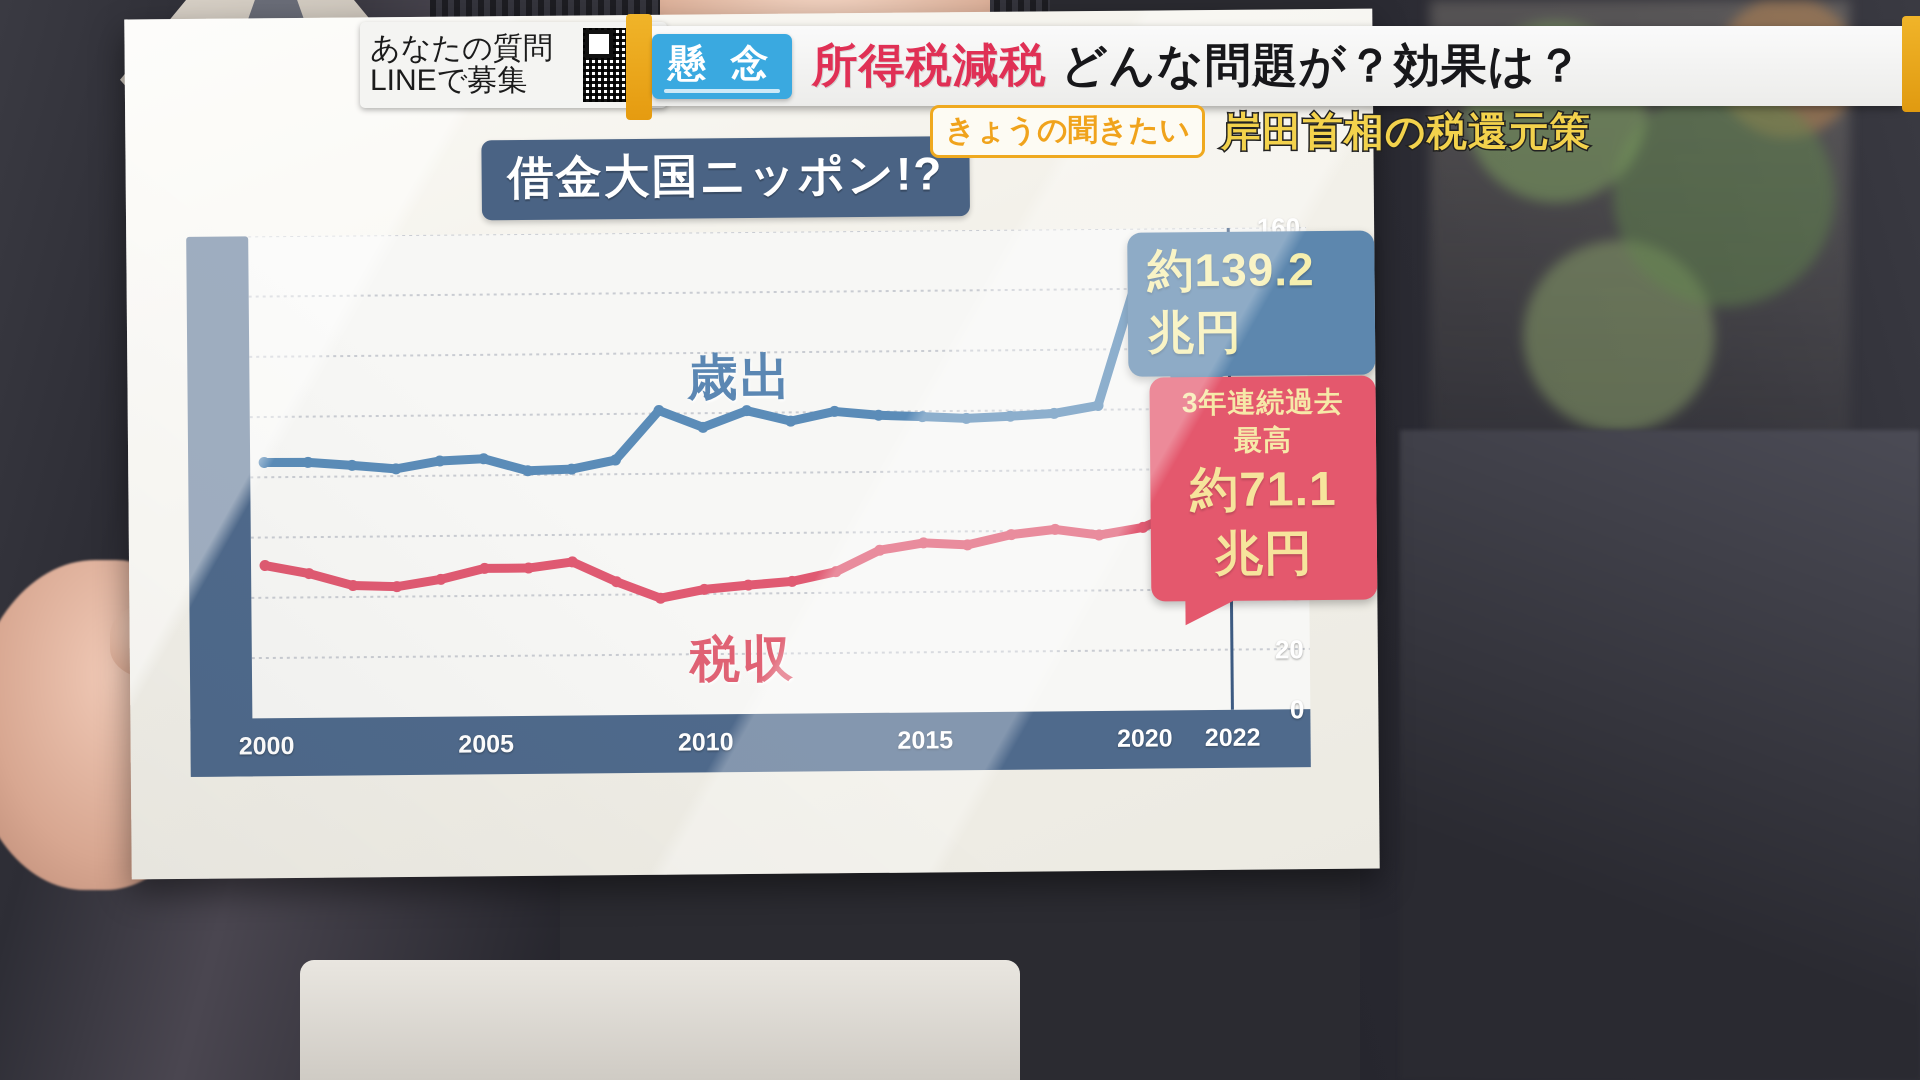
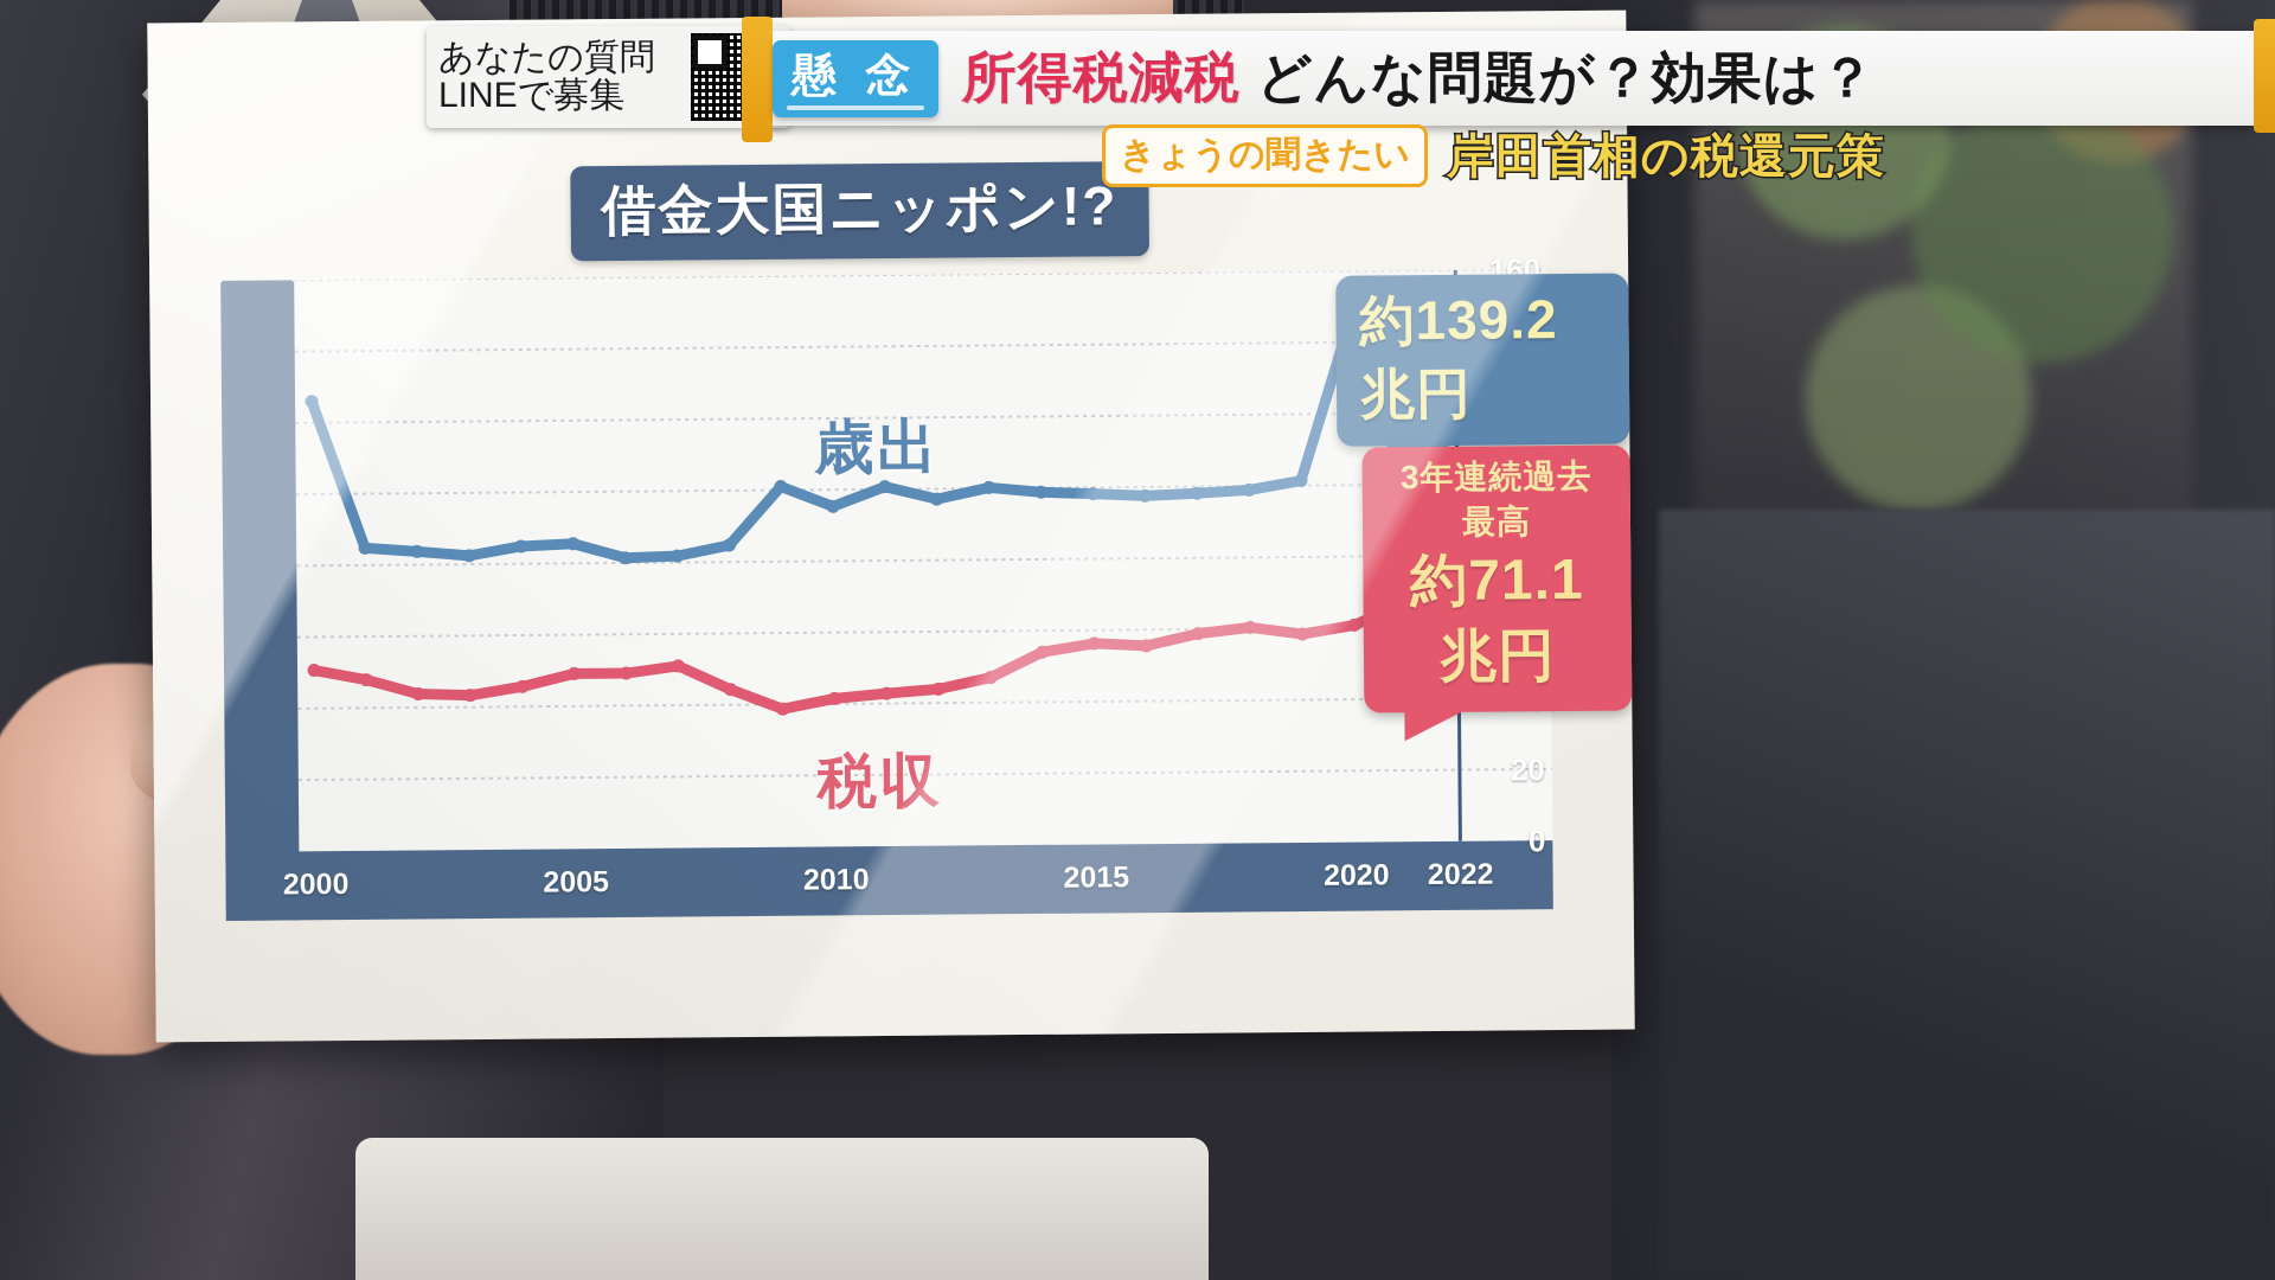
歳出/2000: 85 -> 126
